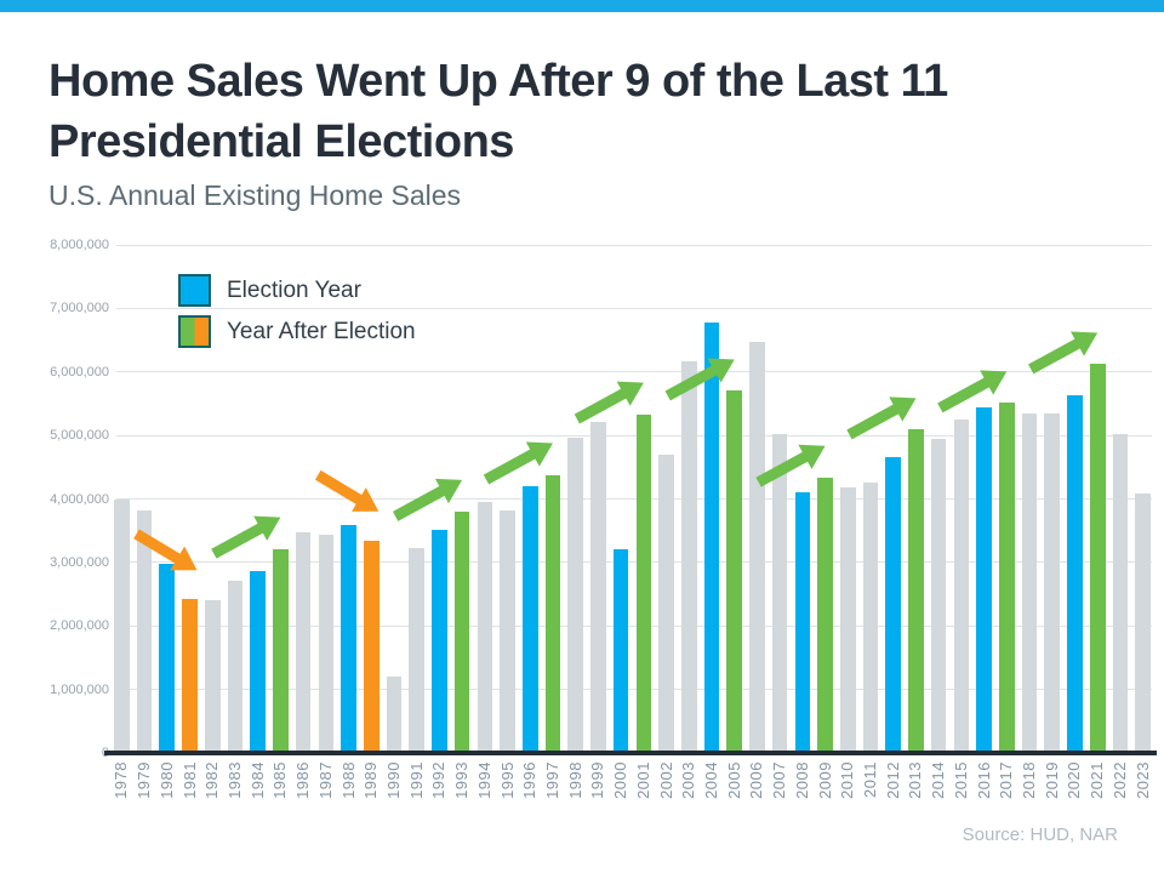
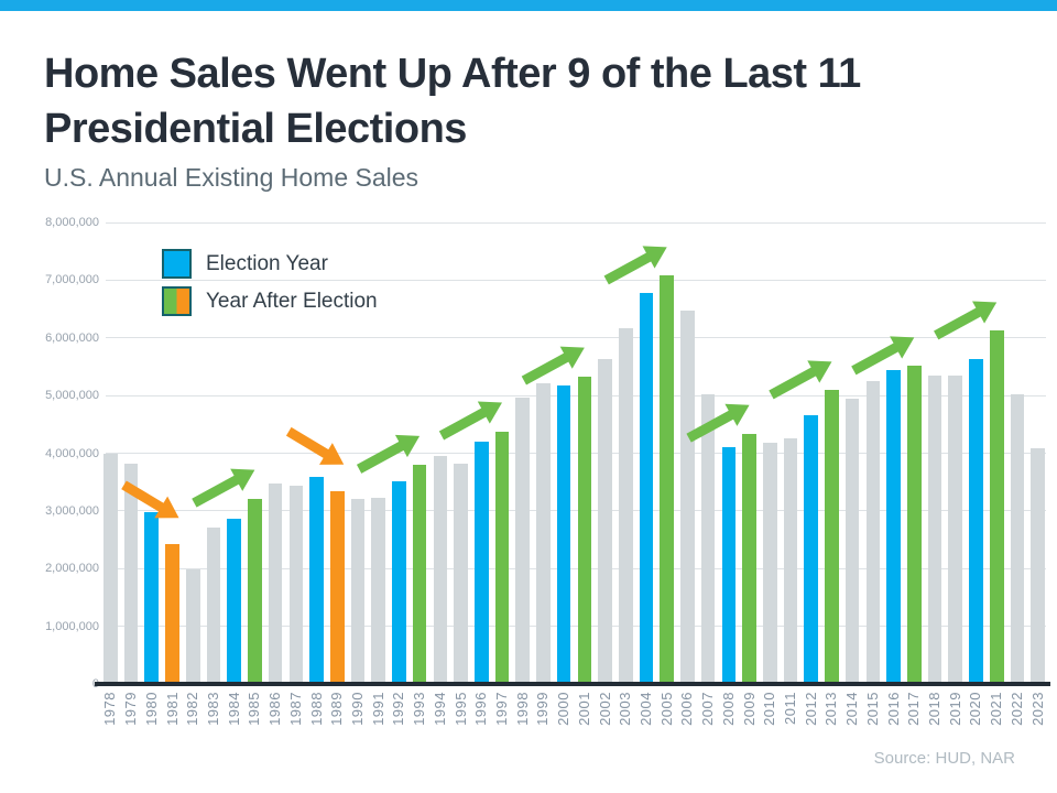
1982: 2400000 -> 2000000
1990: 1200000 -> 3200000
2000: 3200000 -> 5200000
2002: 4700000 -> 5600000
2005: 5700000 -> 7100000
